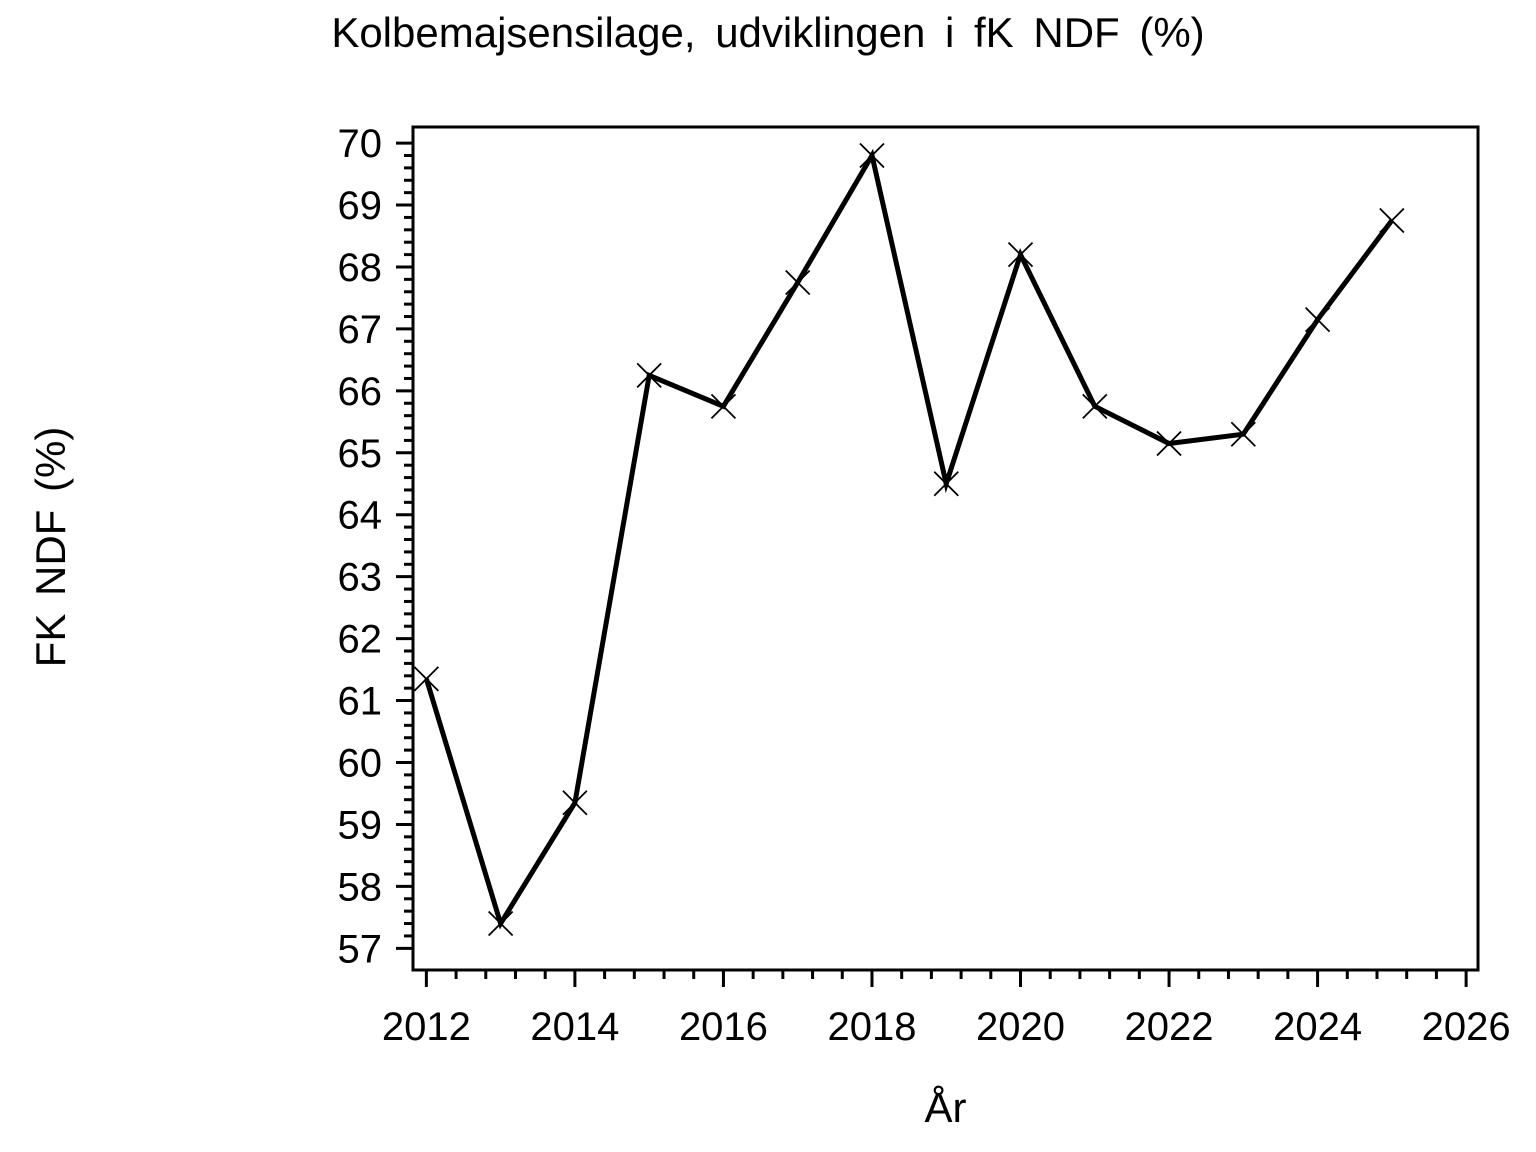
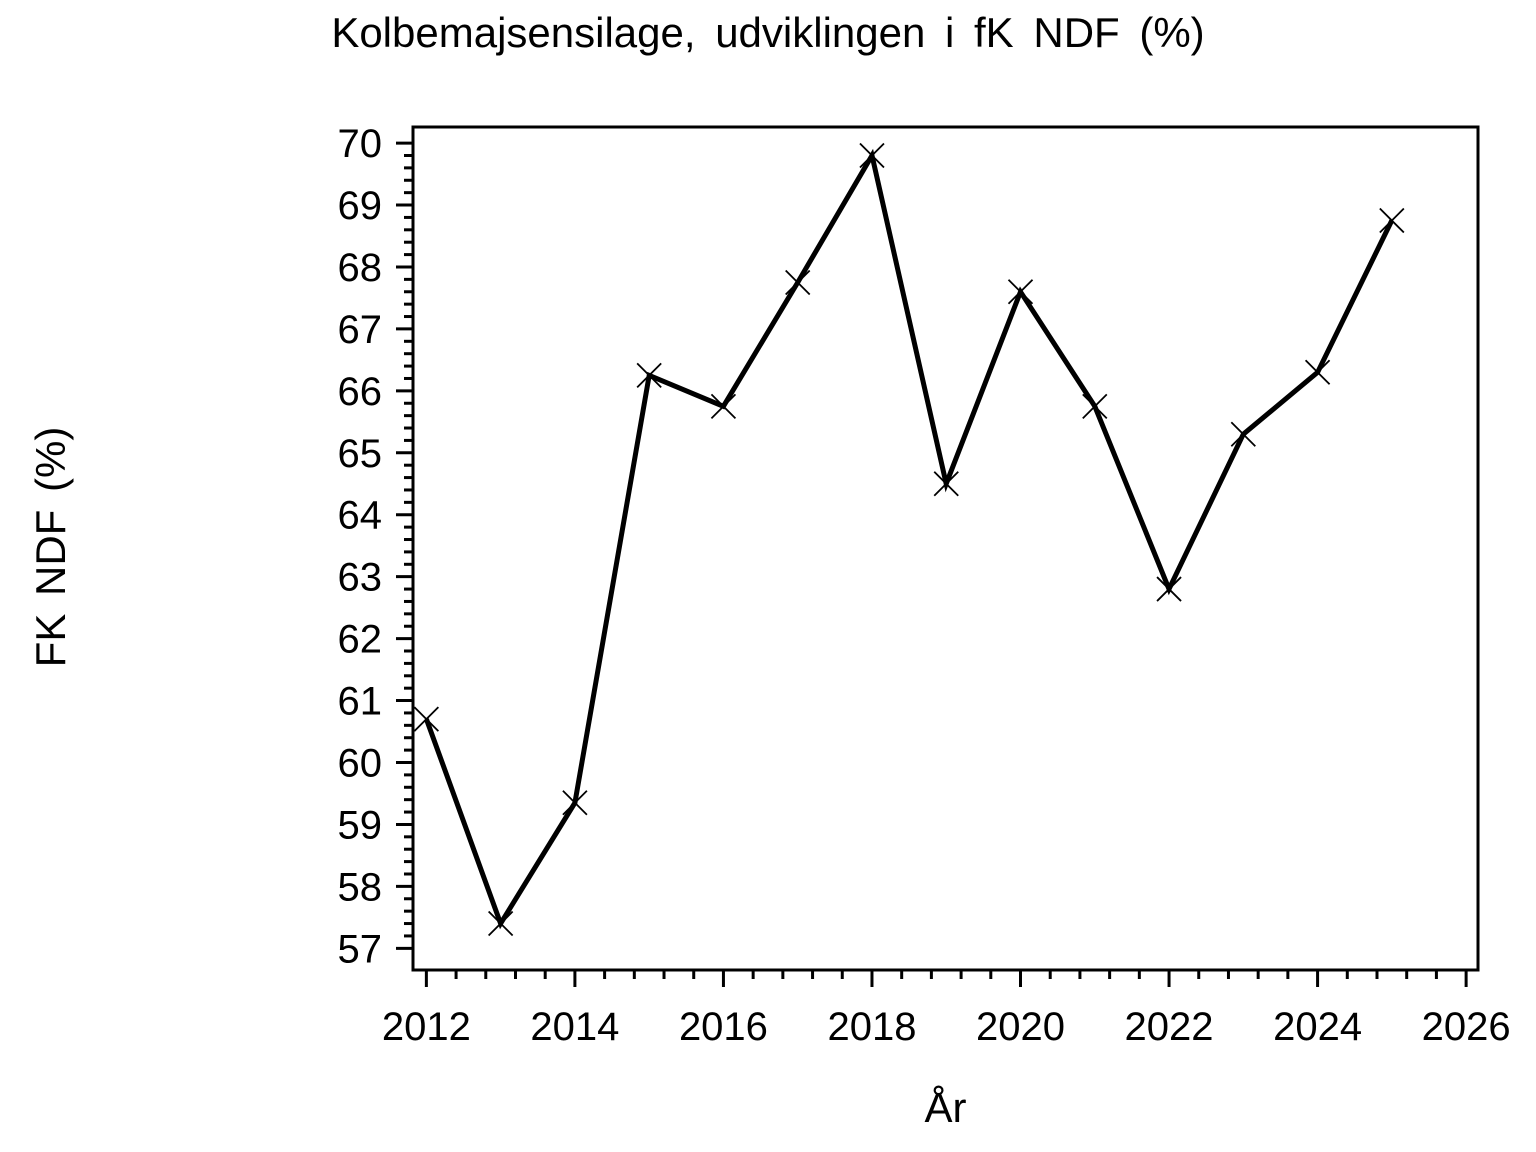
2012: 61.4 -> 60.7
2020: 68.2 -> 67.6
2022: 65.2 -> 62.8
2024: 67.2 -> 66.3
